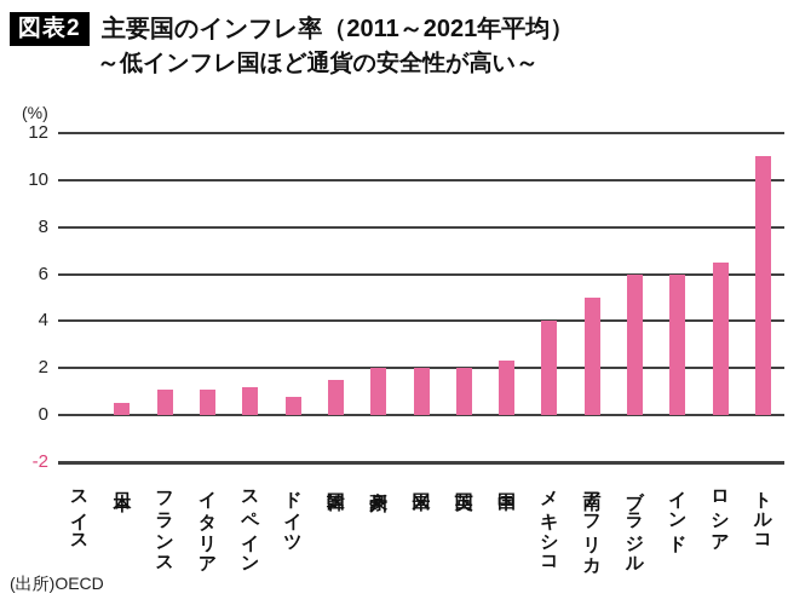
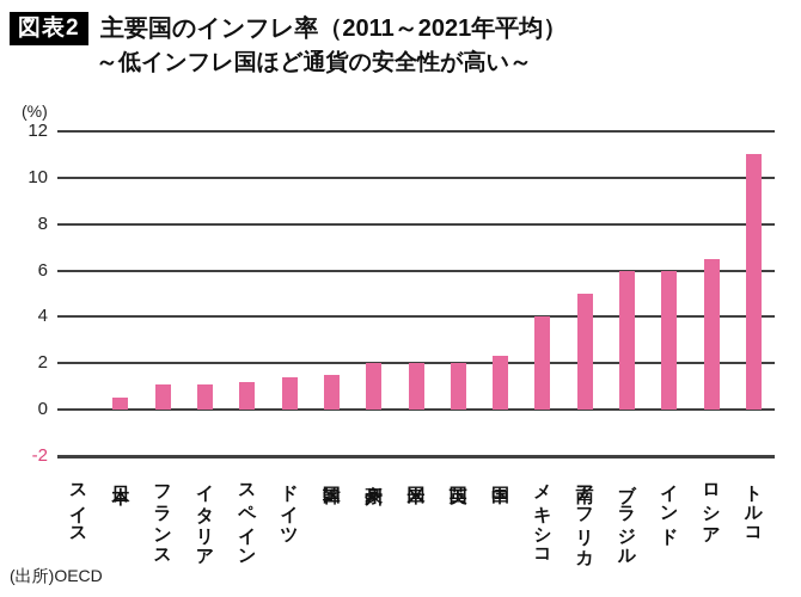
ドイツ: 0.8 -> 1.4
